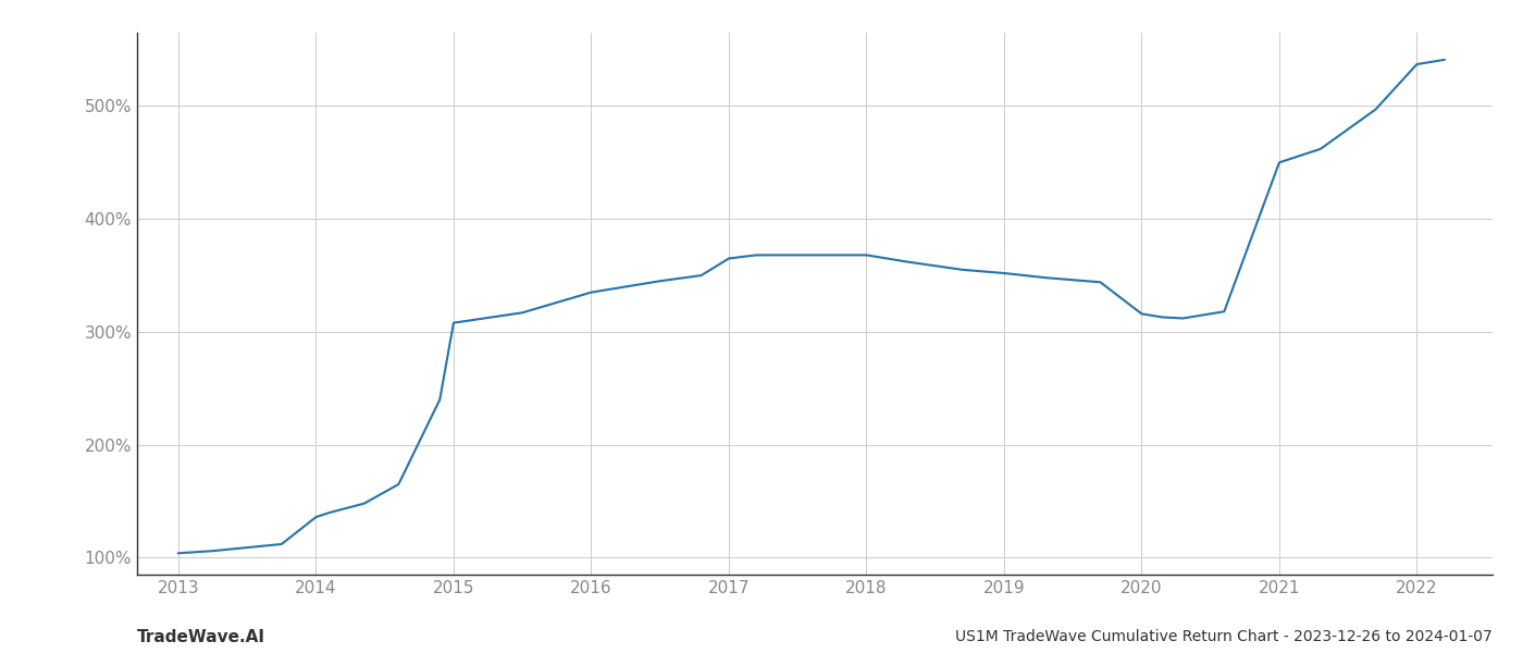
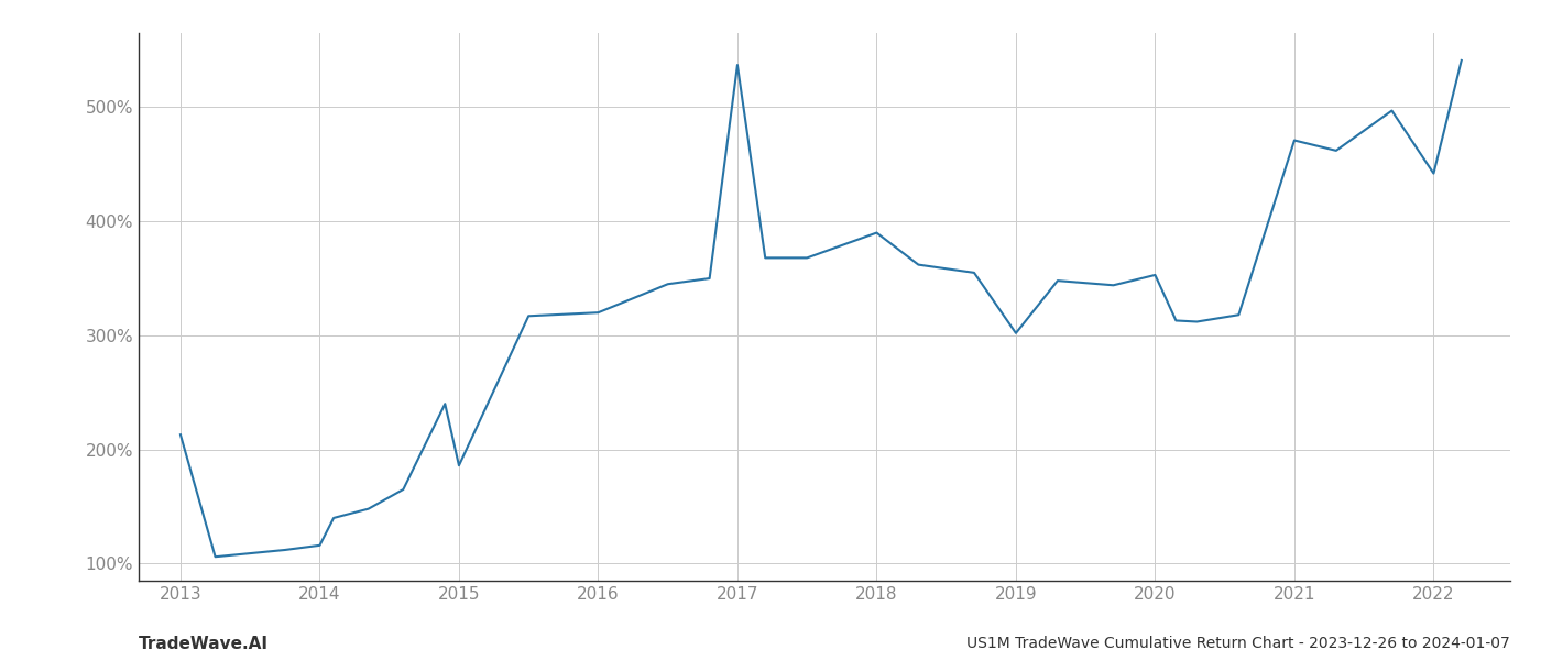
2013: 104% -> 213%
2014: 136% -> 116%
2015: 308% -> 186%
2016: 335% -> 320%
2017: 365% -> 537%
2018: 368% -> 390%
2019: 352% -> 302%
2020: 316% -> 353%
2021: 450% -> 471%
2022: 537% -> 442%
